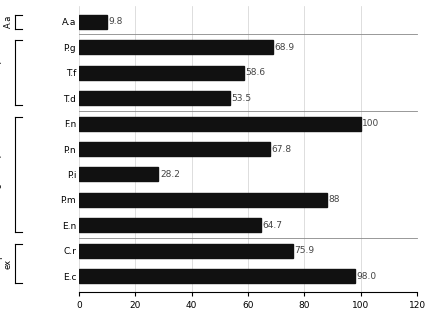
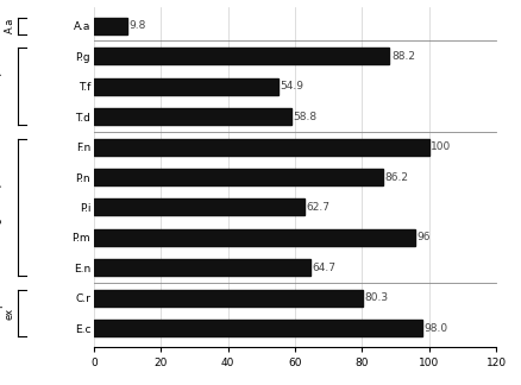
P.g: 68.9 -> 88.2
T.f: 58.6 -> 54.9
T.d: 53.5 -> 58.8
P.n: 67.8 -> 86.2
P.i: 28.2 -> 62.7
P.m: 88 -> 96
C.r: 75.9 -> 80.3
